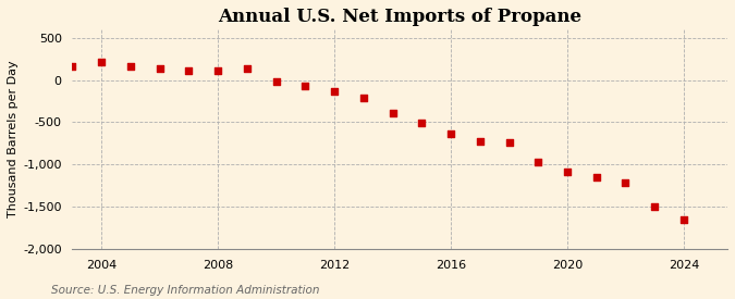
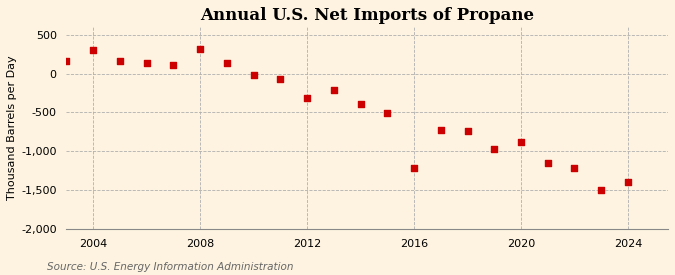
2004: 210 -> 300
2008: 100 -> 320
2012: -140 -> -320
2016: -640 -> -1,220
2020: -1,080 -> -880
2024: -1,650 -> -1,400
